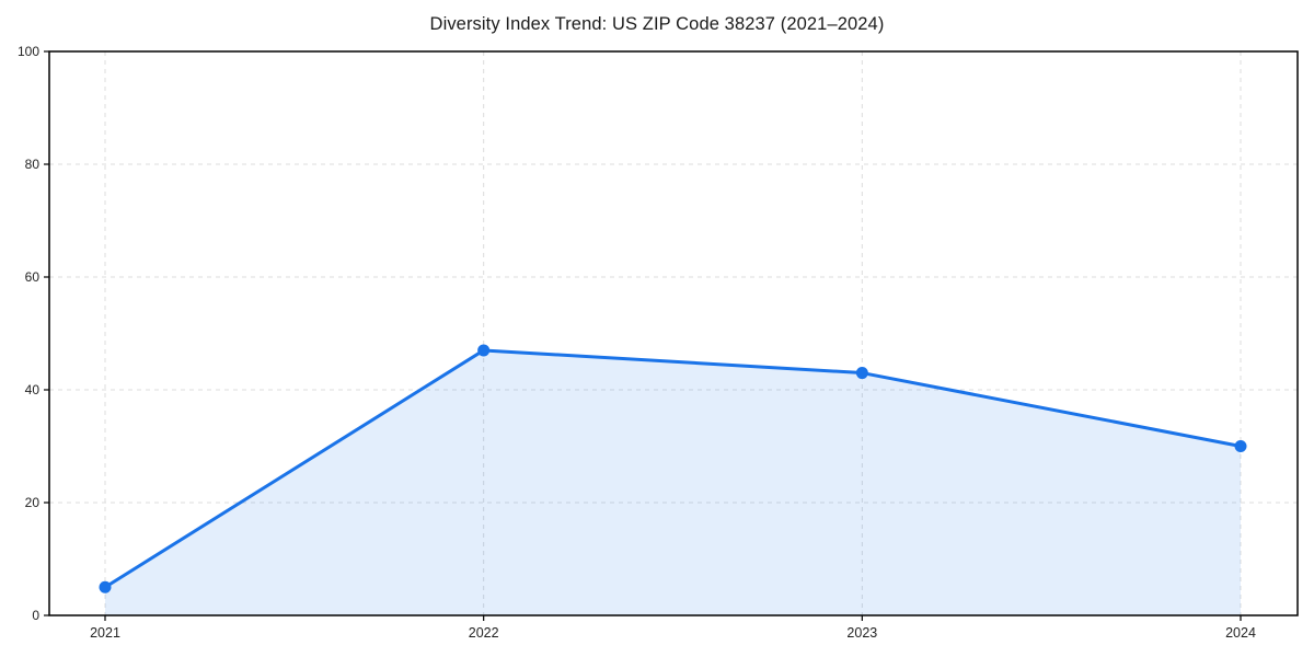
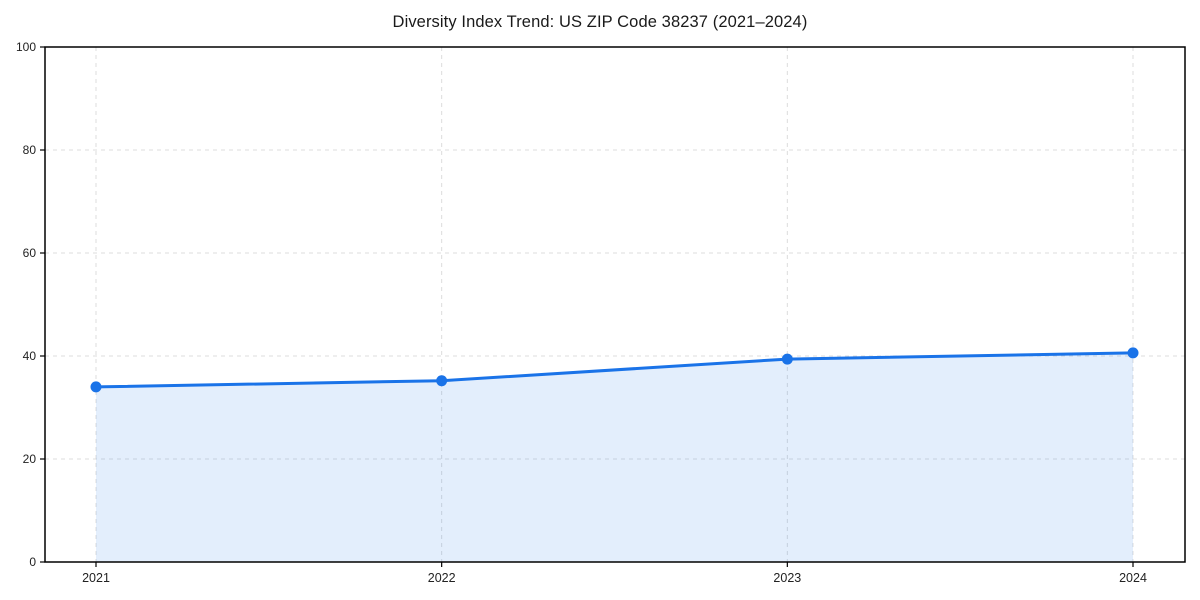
2021: 5 -> 34
2022: 47 -> 35
2023: 43 -> 39
2024: 30 -> 41
